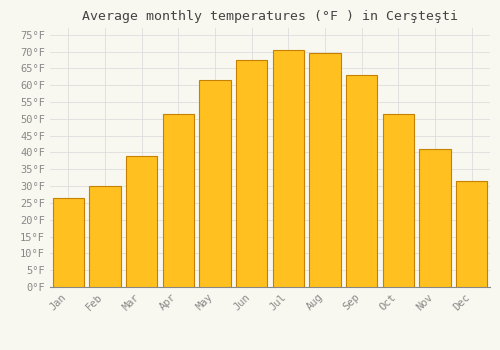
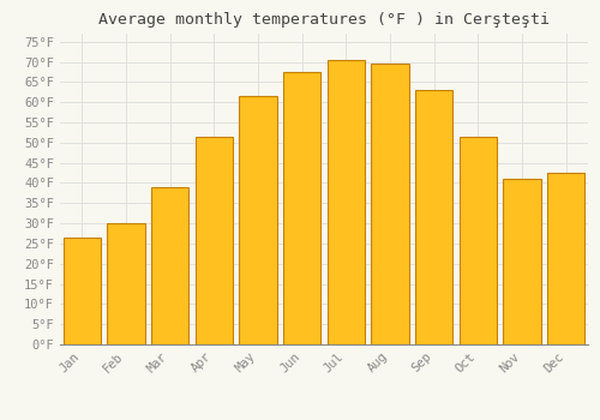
Dec: 31.5°F -> 42.5°F
